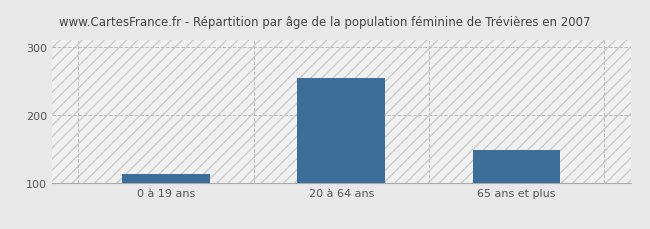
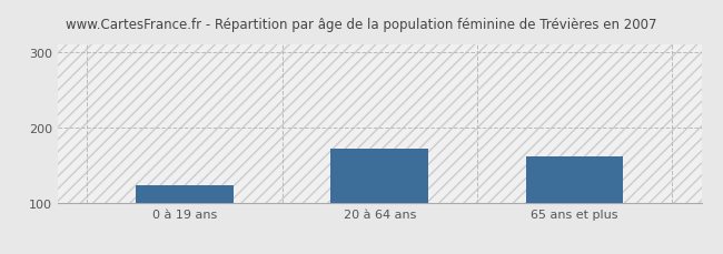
0 à 19 ans: 113 -> 124
20 à 64 ans: 255 -> 172
65 ans et plus: 148 -> 162
